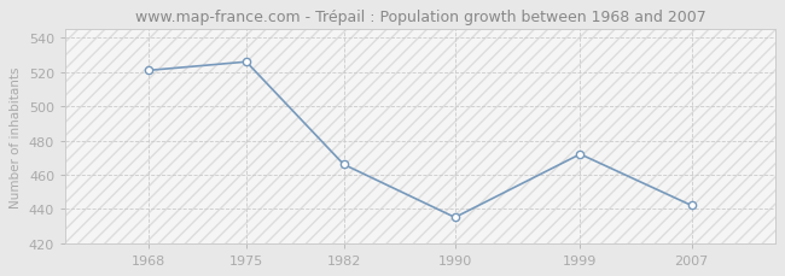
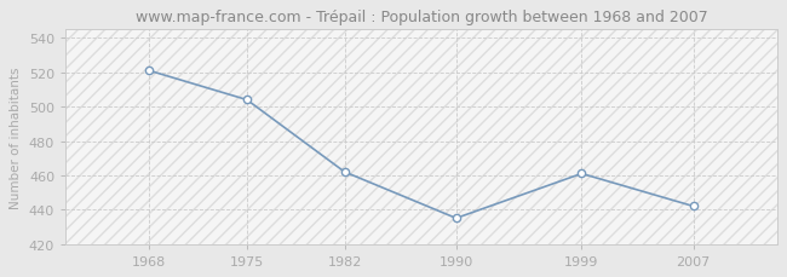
1975: 526 -> 504
1982: 466 -> 462
1999: 472 -> 461
